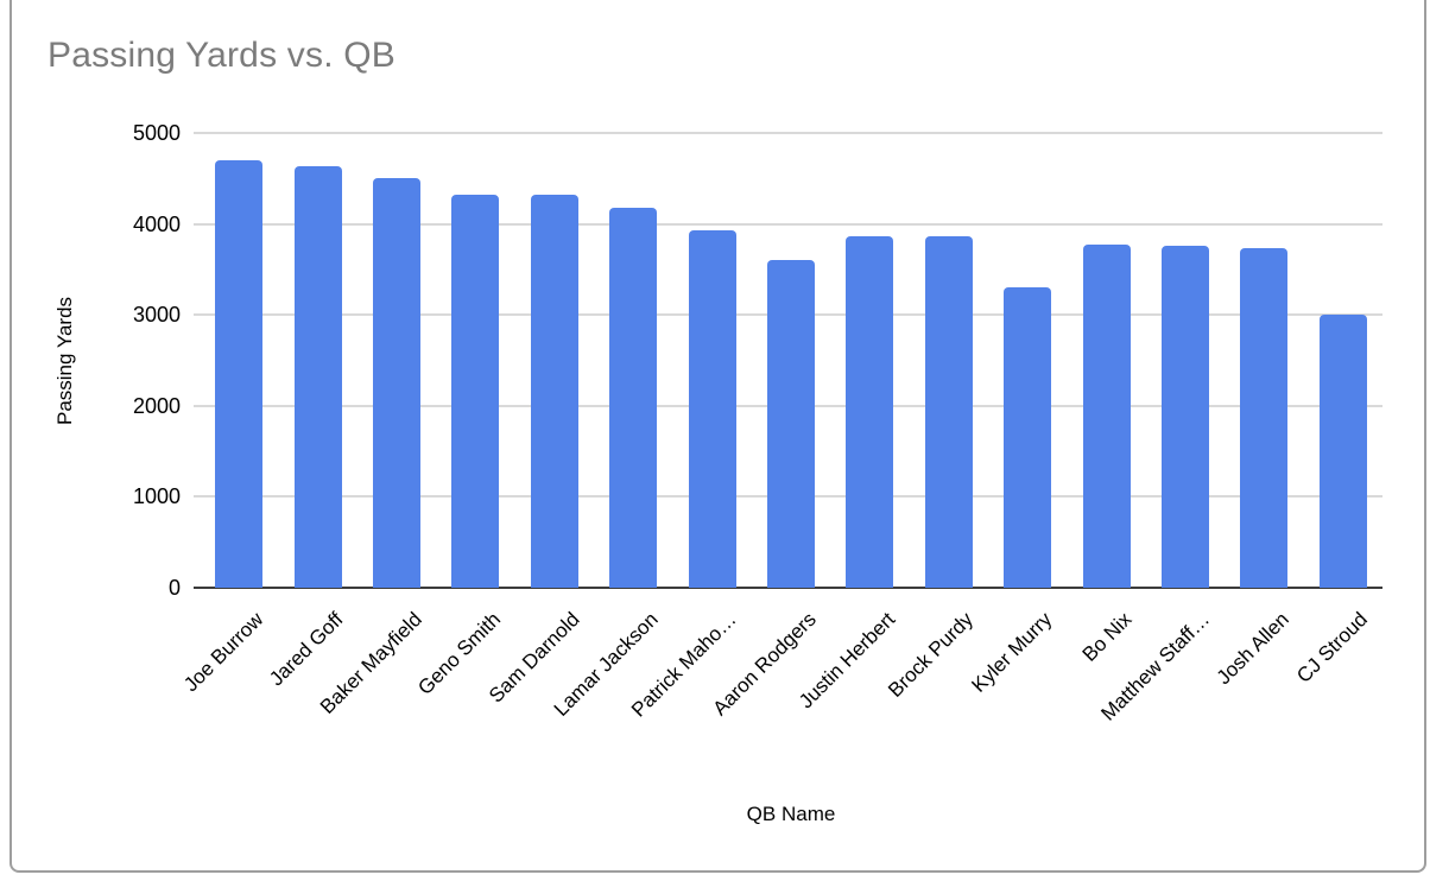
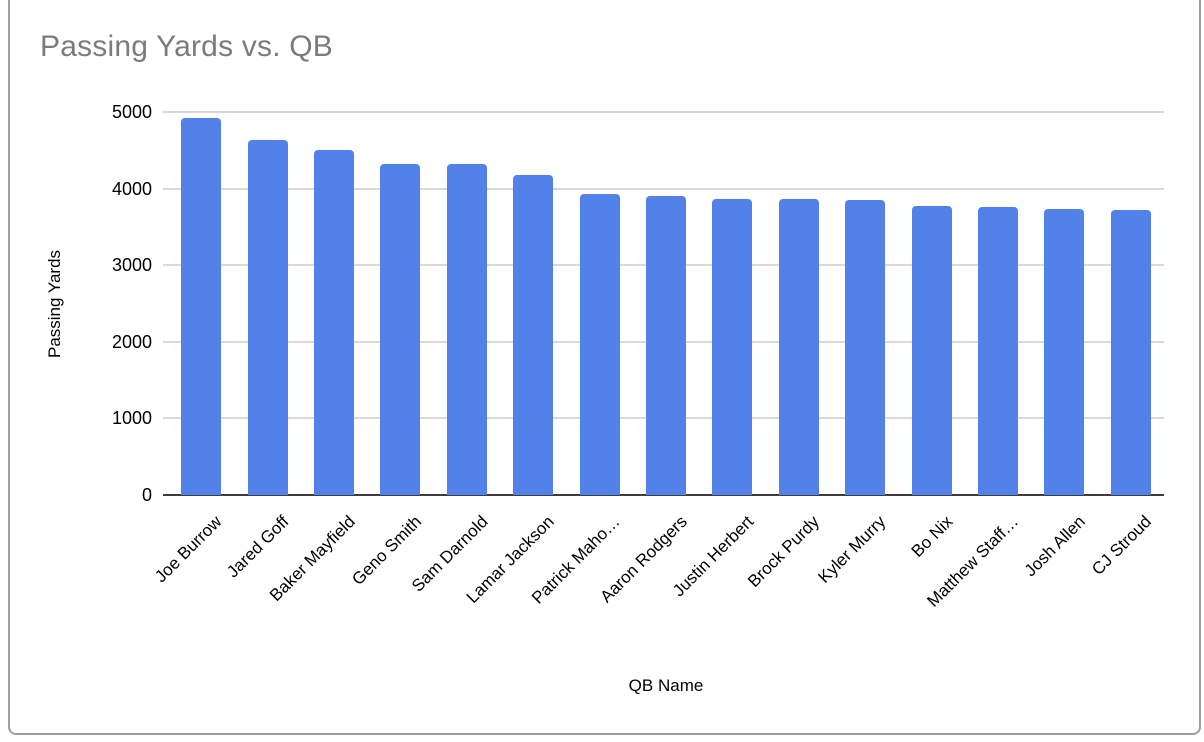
Joe Burrow: 4700 -> 4900
Aaron Rodgers: 3600 -> 3900
Kyler Murry: 3300 -> 3900
CJ Stroud: 3000 -> 3700
